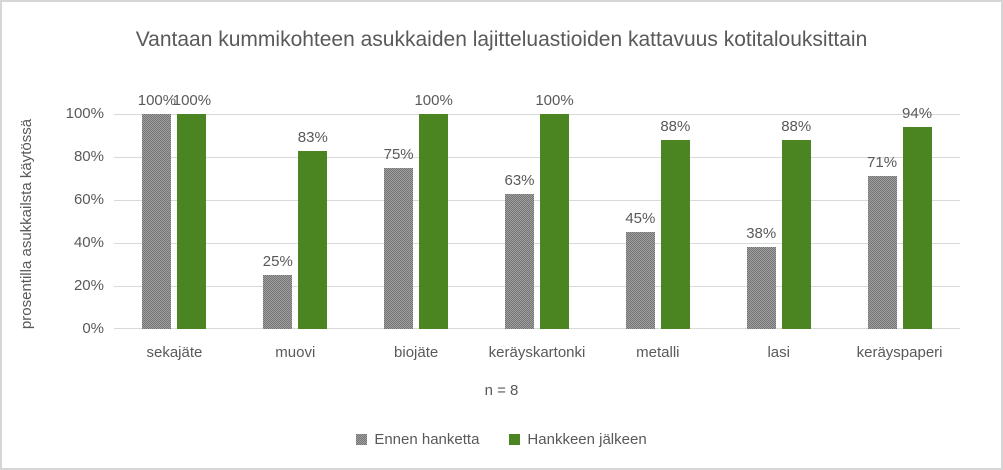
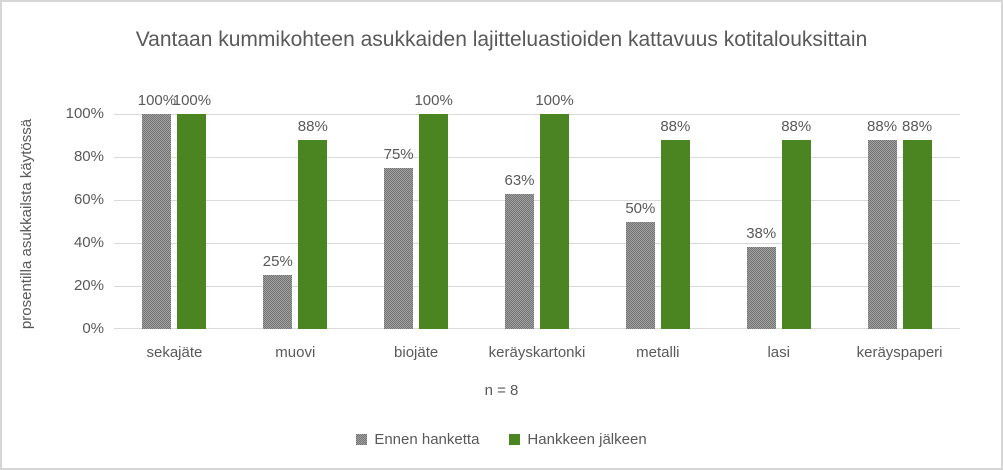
Hankkeen jälkeen/muovi: 83% -> 88%
Ennen hanketta/metalli: 45% -> 50%
Ennen hanketta/keräyspaperi: 71% -> 88%
Hankkeen jälkeen/keräyspaperi: 94% -> 88%
